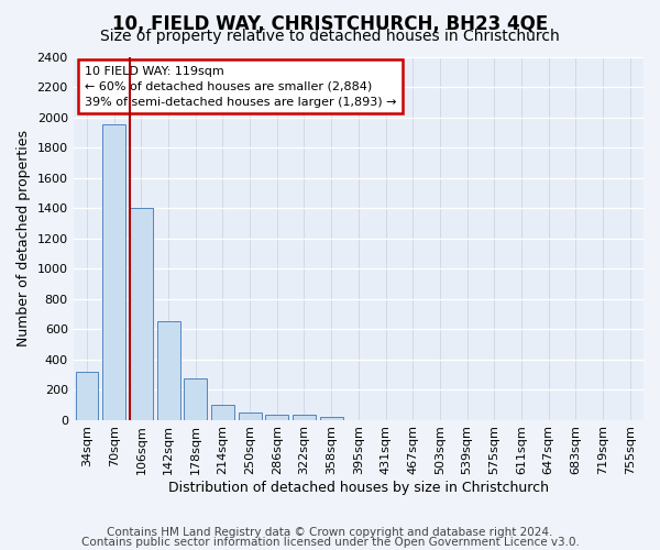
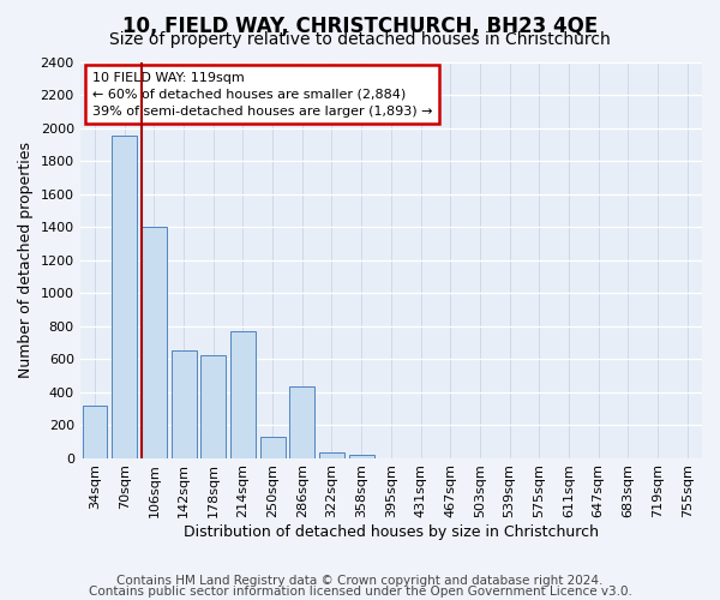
178sqm: 270 -> 620
214sqm: 100 -> 770
250sqm: 40 -> 130
286sqm: 40 -> 430
